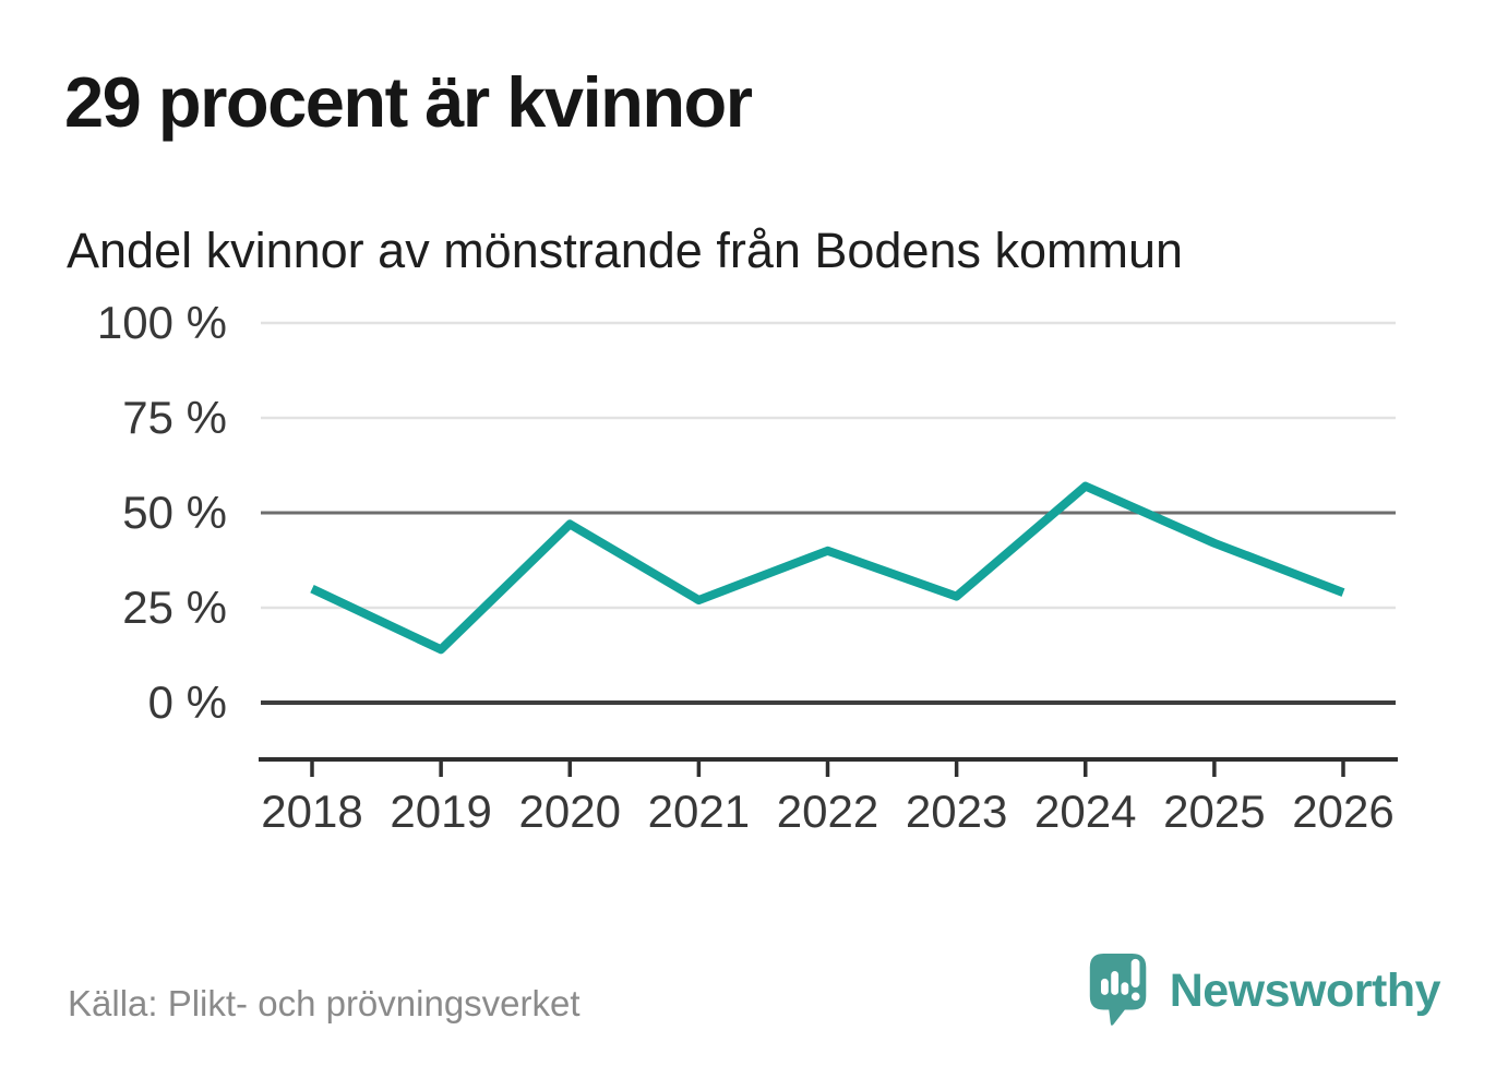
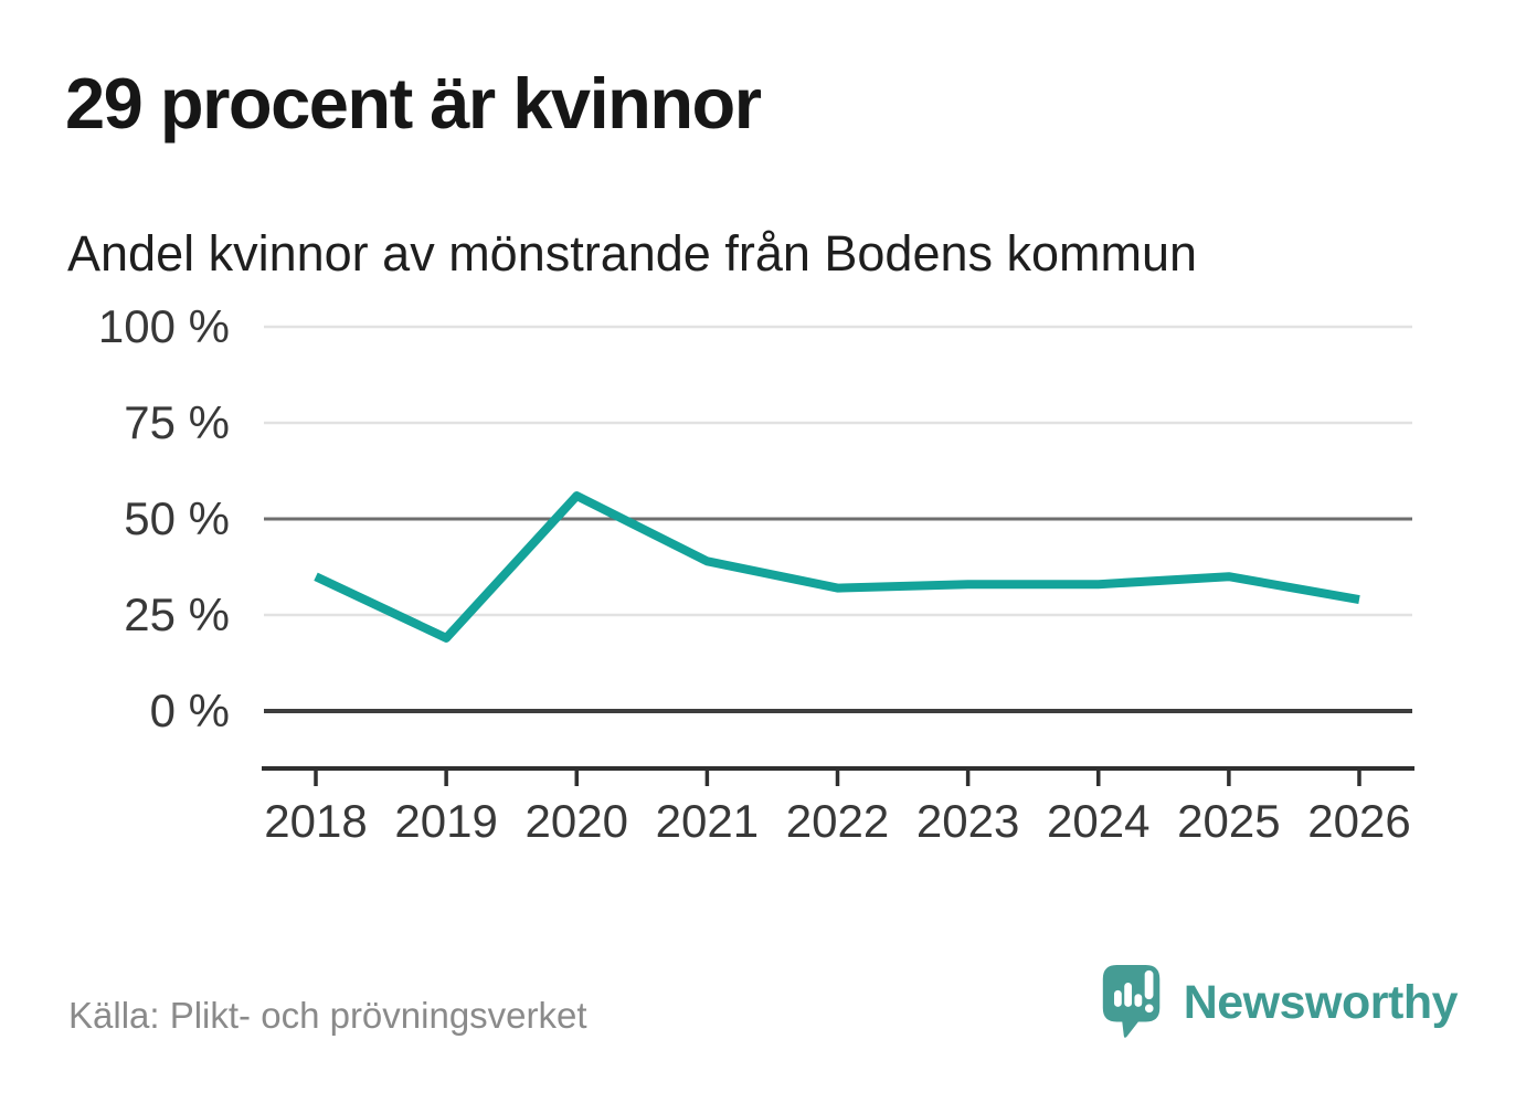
2018: 30% -> 35%
2019: 14% -> 19%
2020: 47% -> 56%
2021: 27% -> 39%
2022: 40% -> 32%
2023: 28% -> 33%
2024: 57% -> 33%
2025: 42% -> 35%
